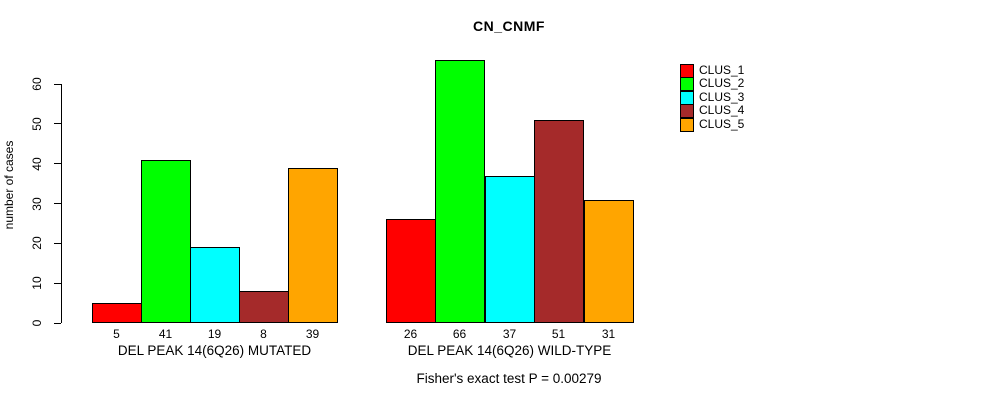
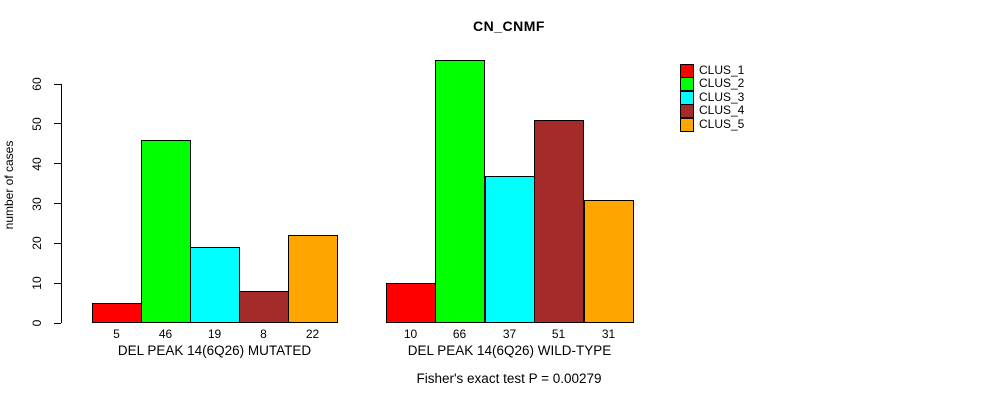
CLUS_2/DEL PEAK 14(6Q26) MUTATED: 41 -> 46
CLUS_5/DEL PEAK 14(6Q26) MUTATED: 39 -> 22
CLUS_1/DEL PEAK 14(6Q26) WILD-TYPE: 26 -> 10
